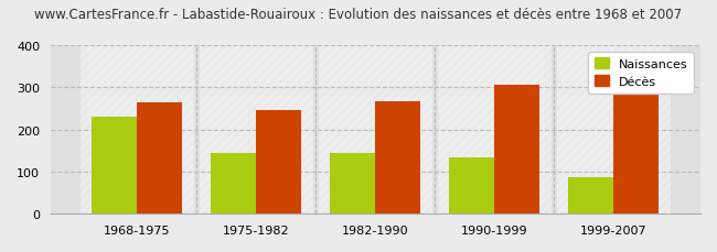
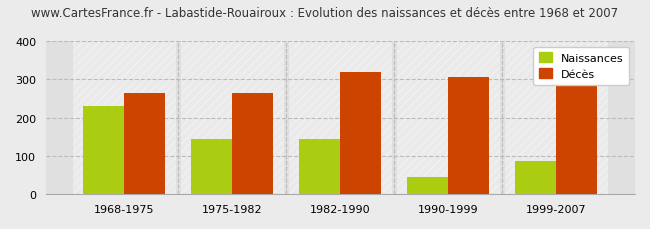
Décès/1975-1982: 246 -> 265
Décès/1982-1990: 268 -> 320
Naissances/1990-1999: 133 -> 45
